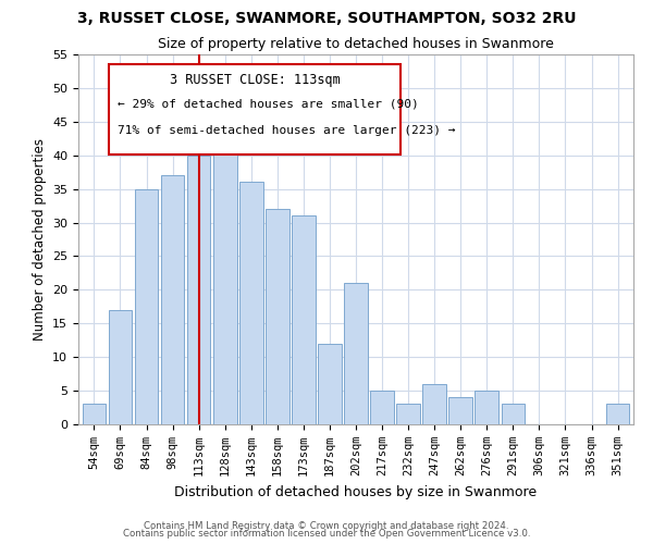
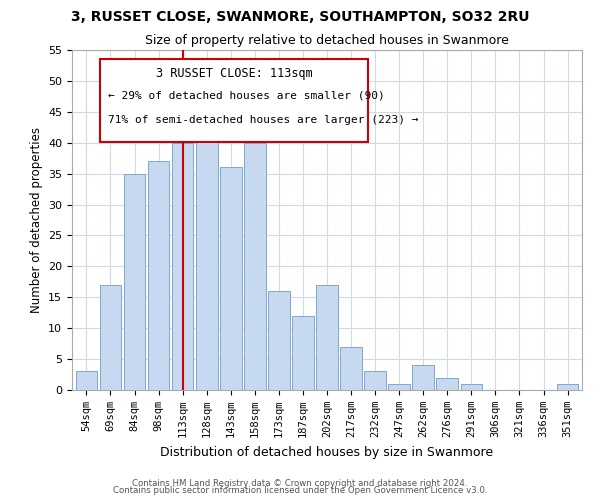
158sqm: 32 -> 40
173sqm: 31 -> 16
202sqm: 21 -> 17
217sqm: 5 -> 7
247sqm: 6 -> 1
276sqm: 5 -> 2
291sqm: 3 -> 1
351sqm: 3 -> 1
